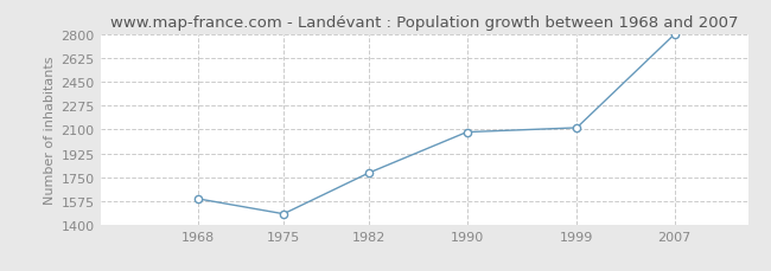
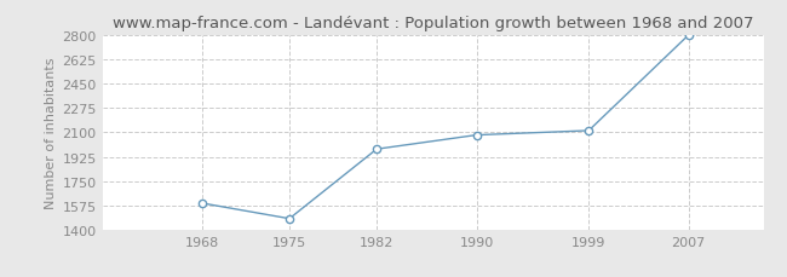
1982: 1780 -> 1980
